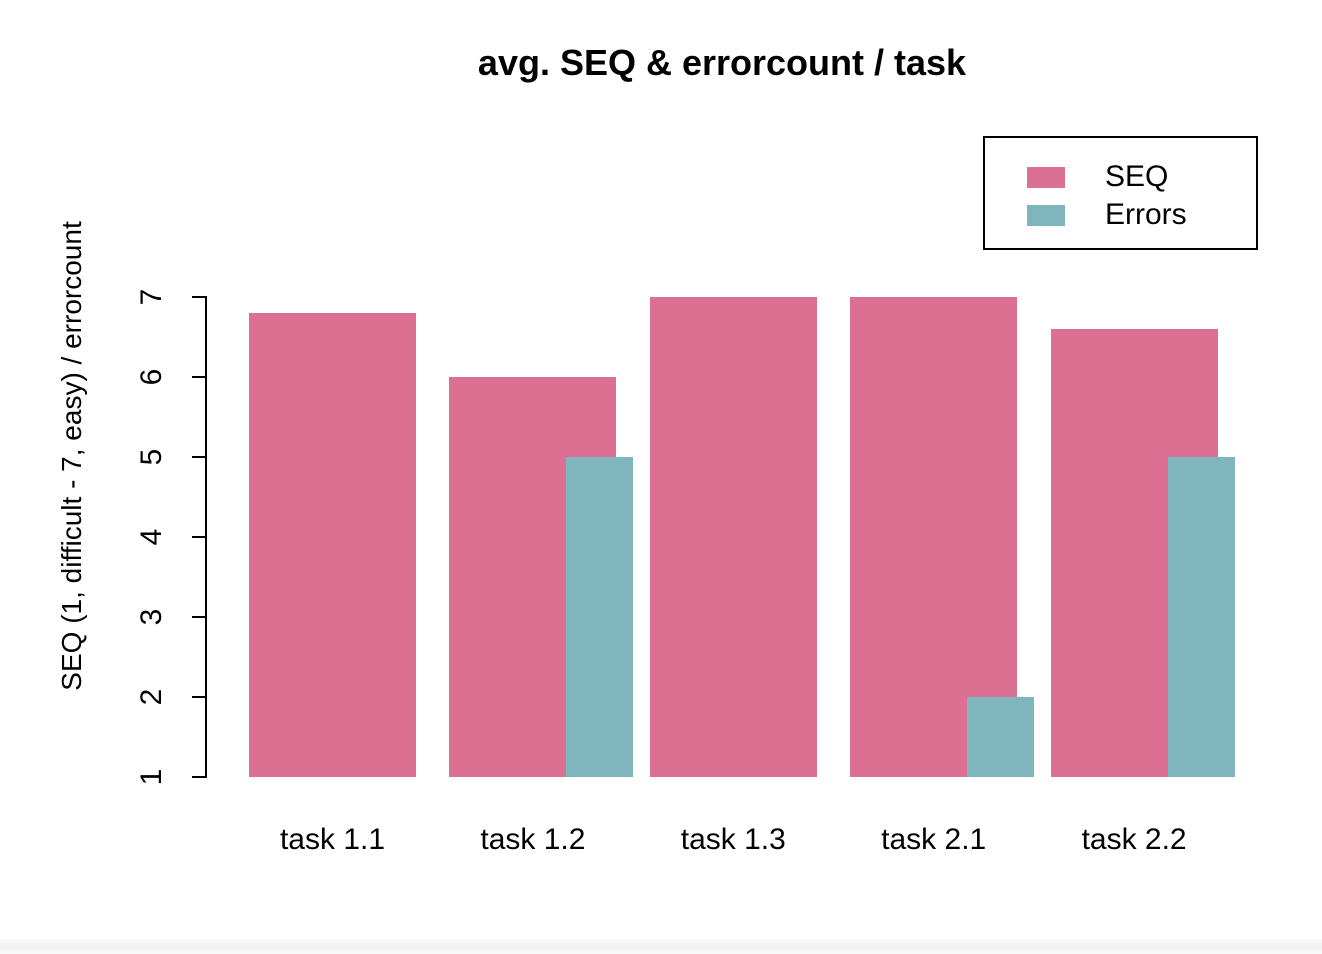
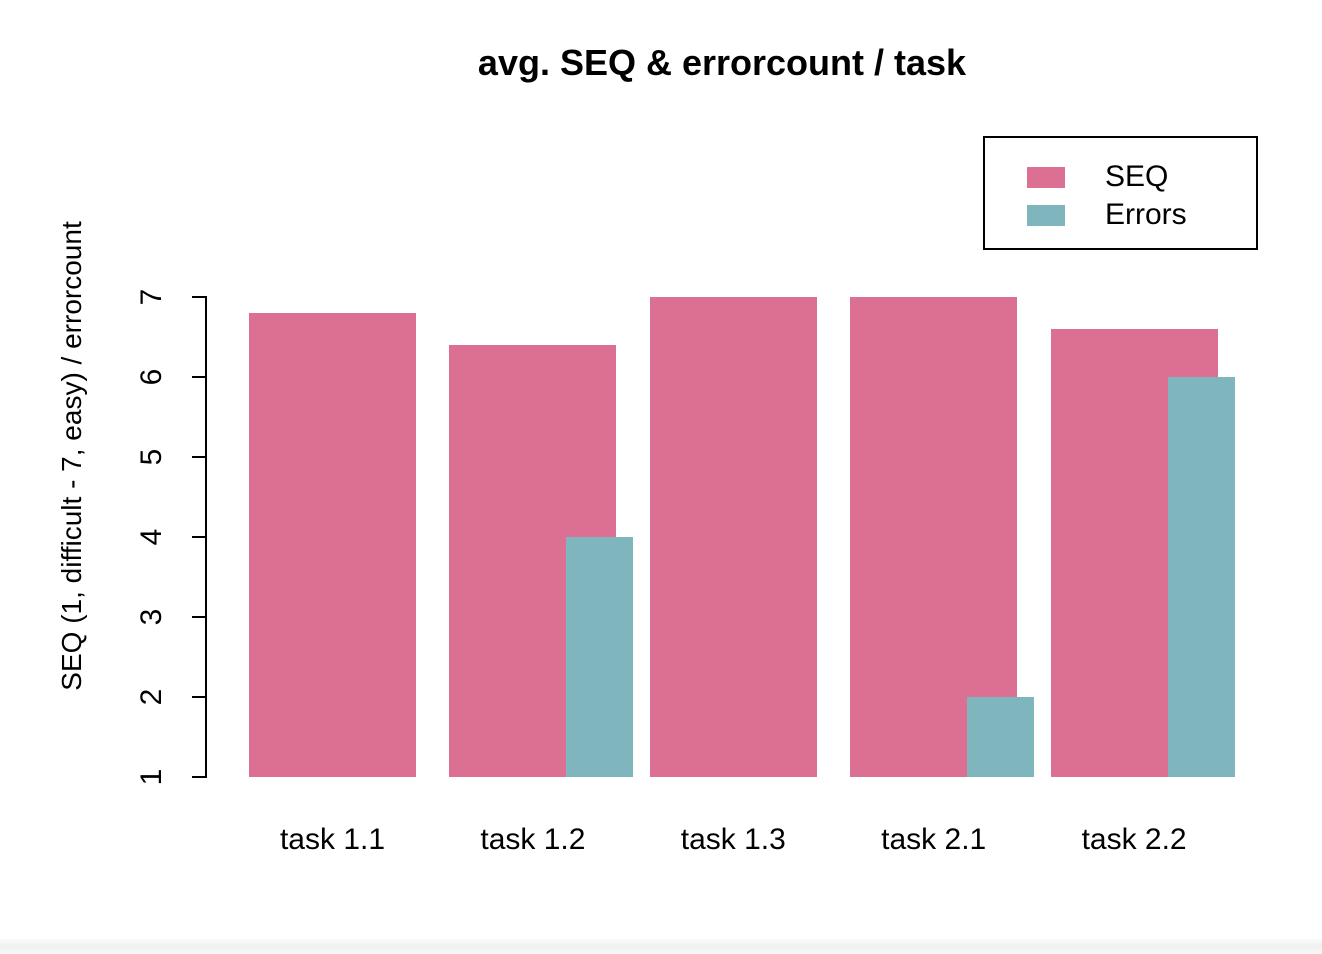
SEQ/task 1.2: 6.0 -> 6.4
Errors/task 1.2: 5 -> 4
Errors/task 2.2: 5 -> 6
